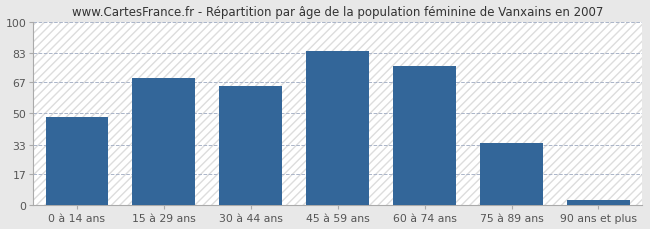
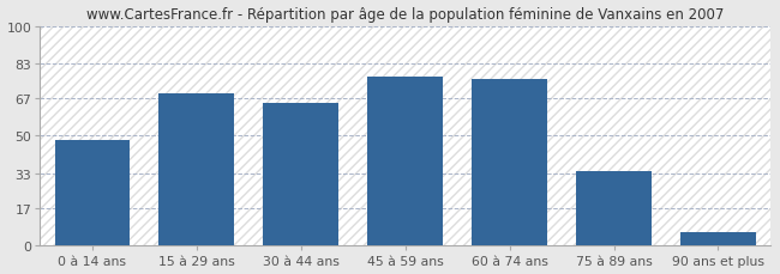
45 à 59 ans: 84 -> 77
90 ans et plus: 3 -> 6
